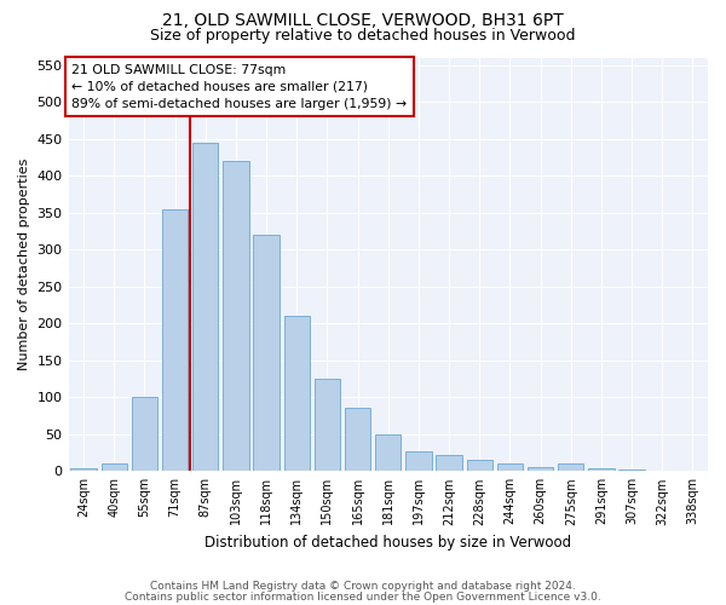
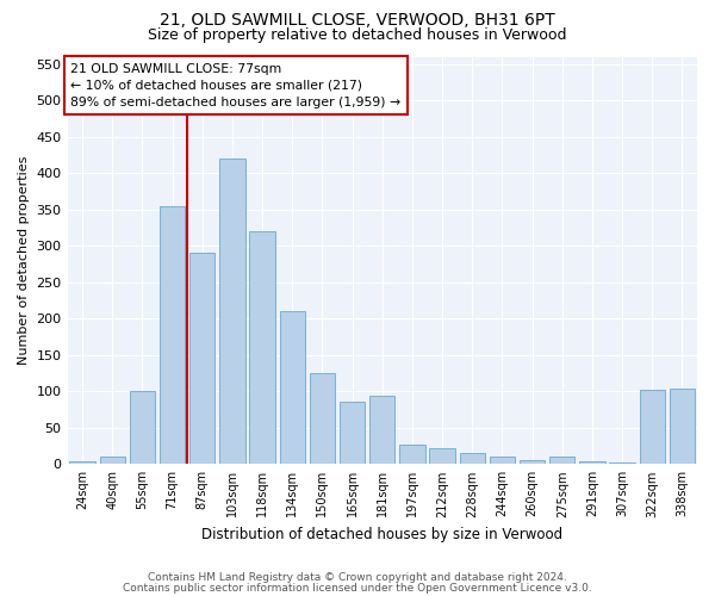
87sqm: 445 -> 290
181sqm: 50 -> 94
322sqm: 1 -> 102
338sqm: 1 -> 104
